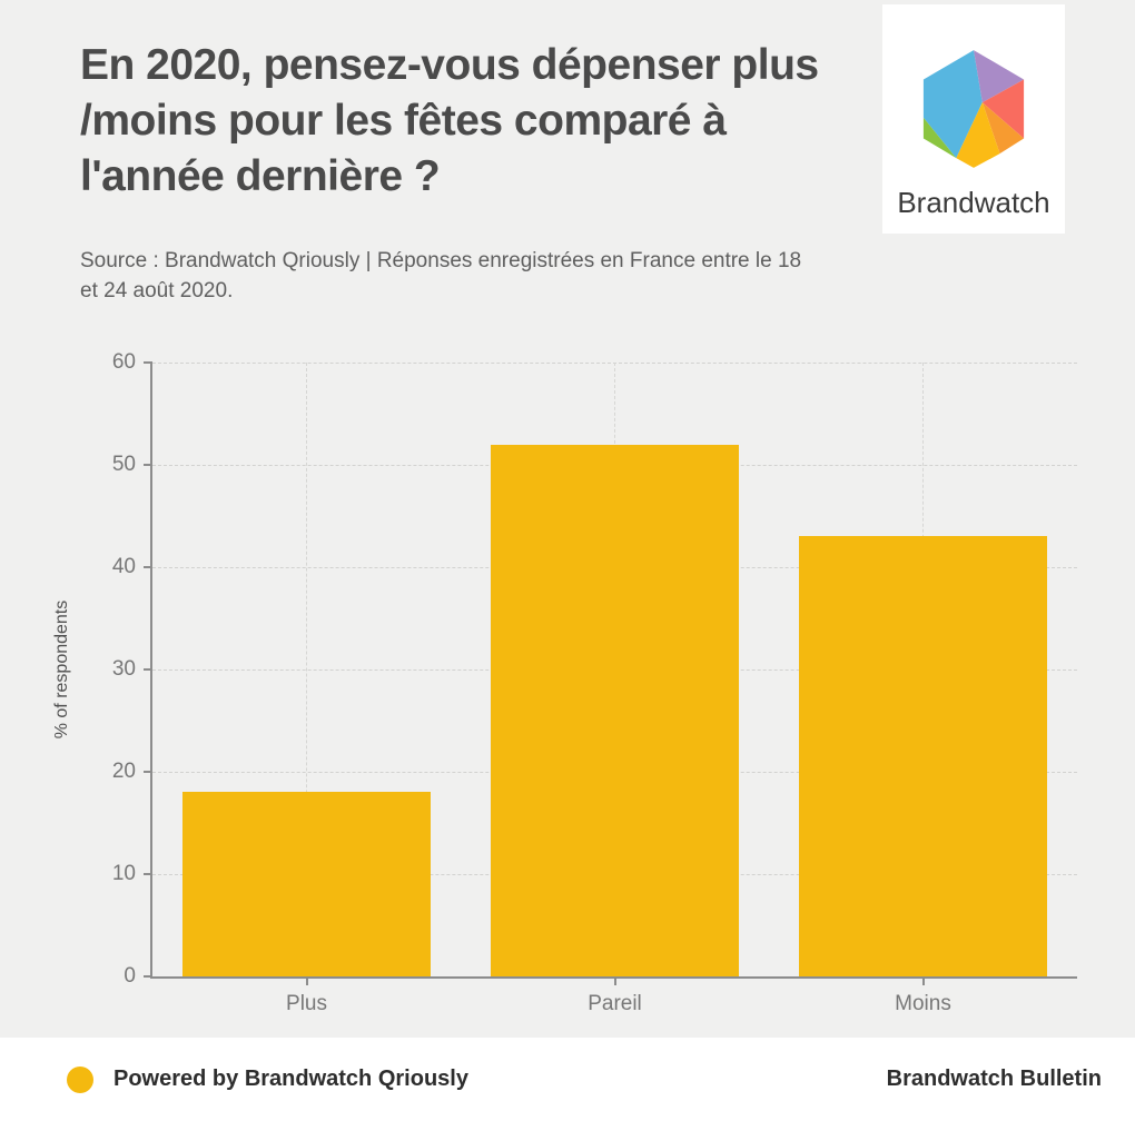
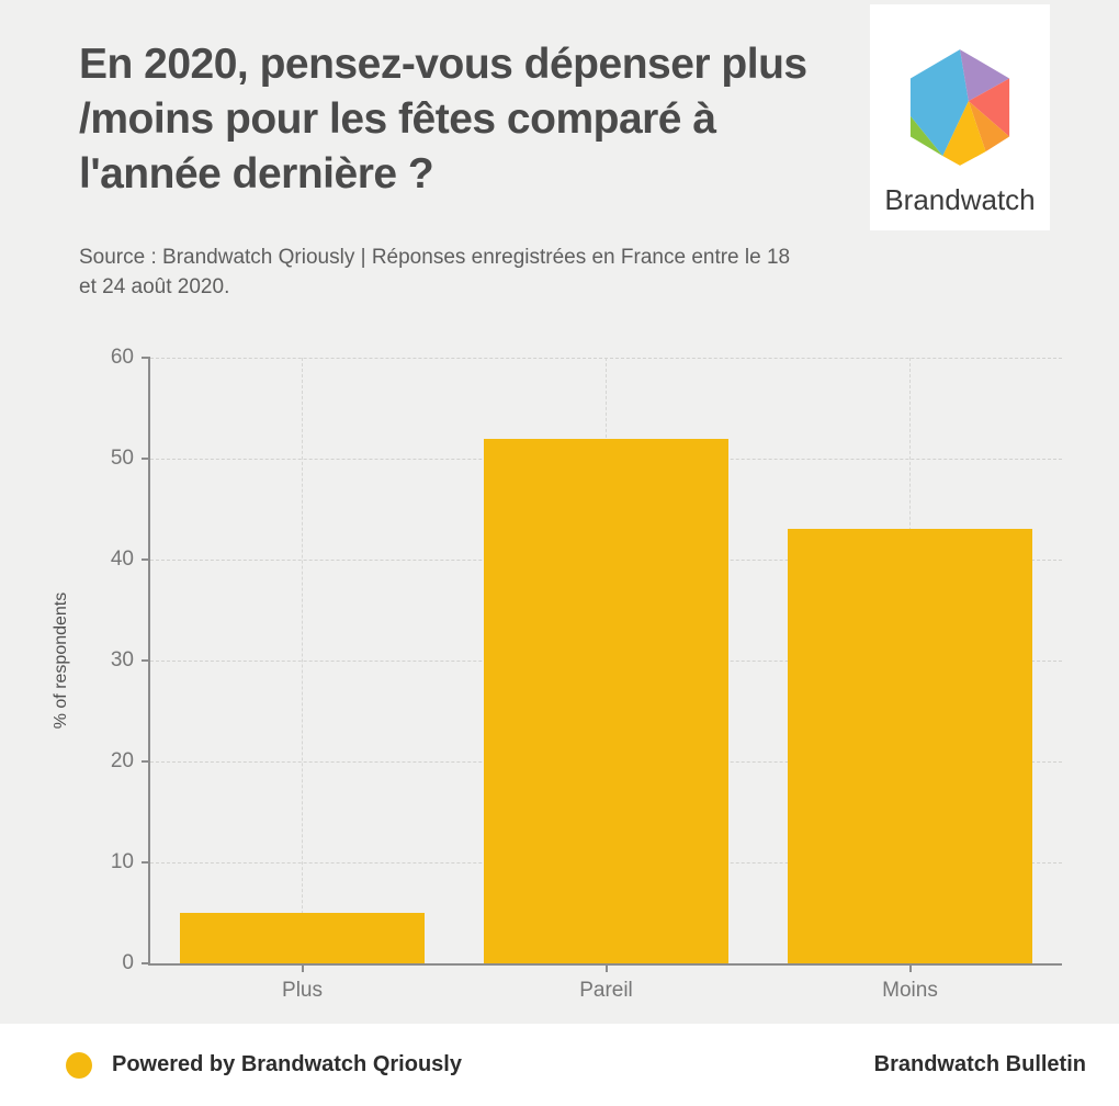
Plus: 18 -> 5
